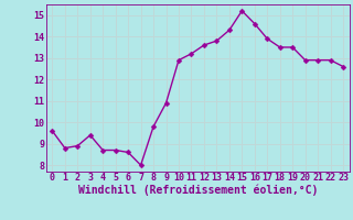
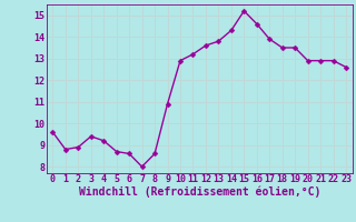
4: 8.7 -> 9.2
8: 9.8 -> 8.6
